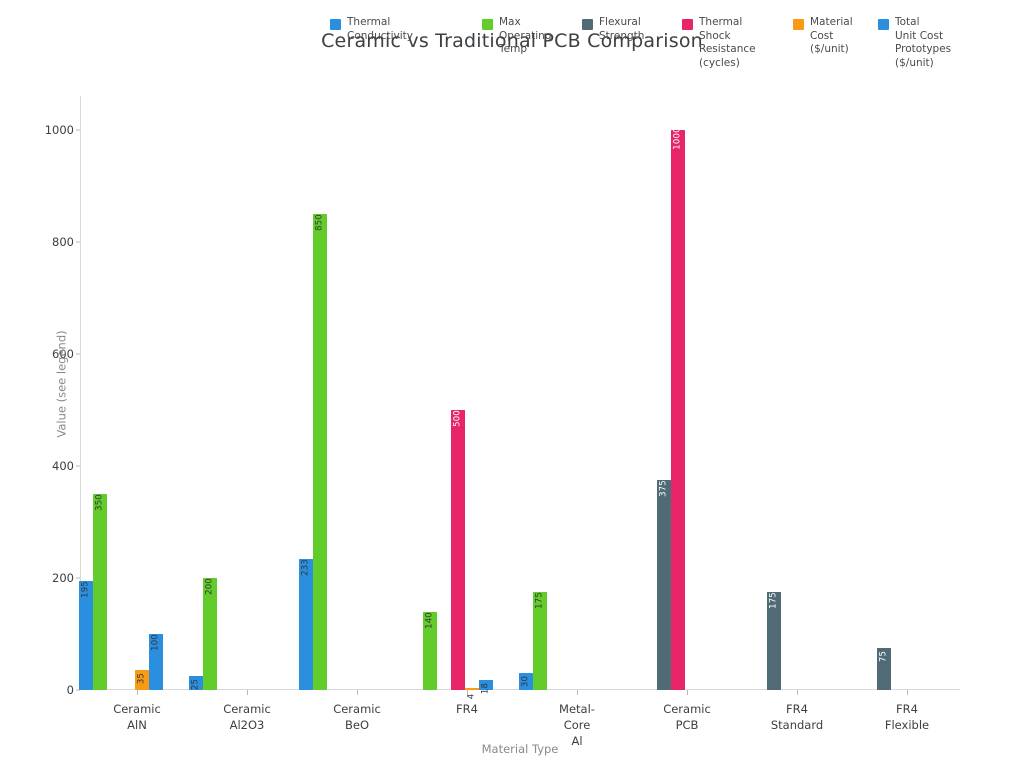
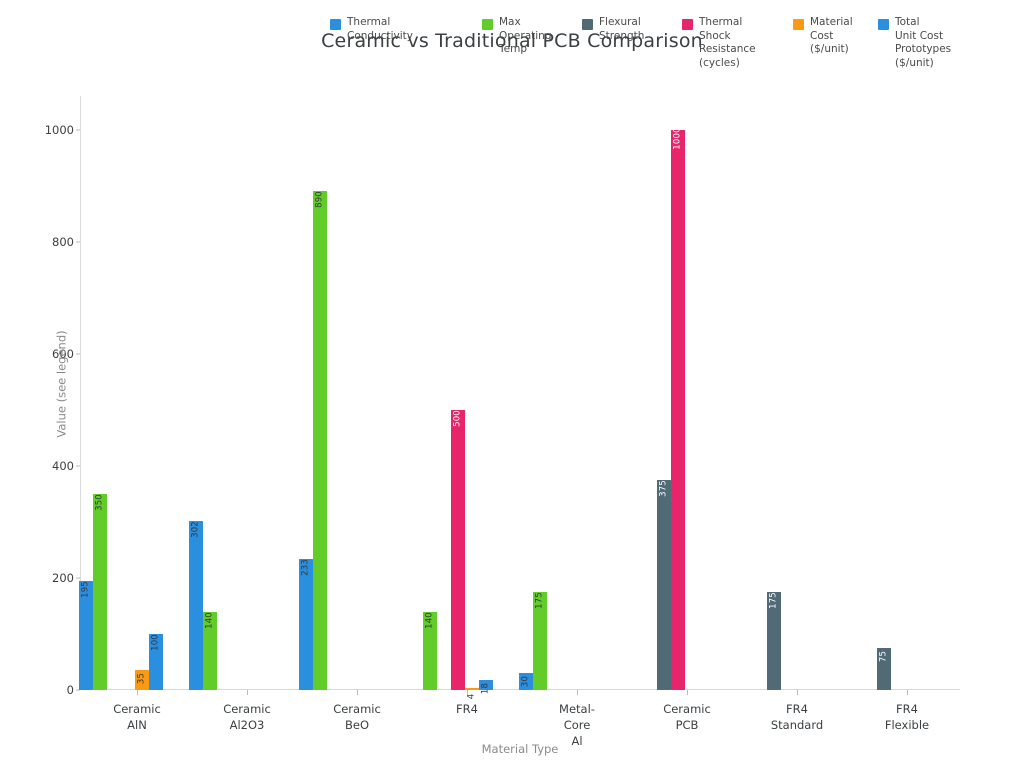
Thermal Conductivity/Ceramic Al2O3: 25 -> 302
Max Operating Temp/Ceramic Al2O3: 200 -> 140
Max Operating Temp/Ceramic BeO: 850 -> 890
